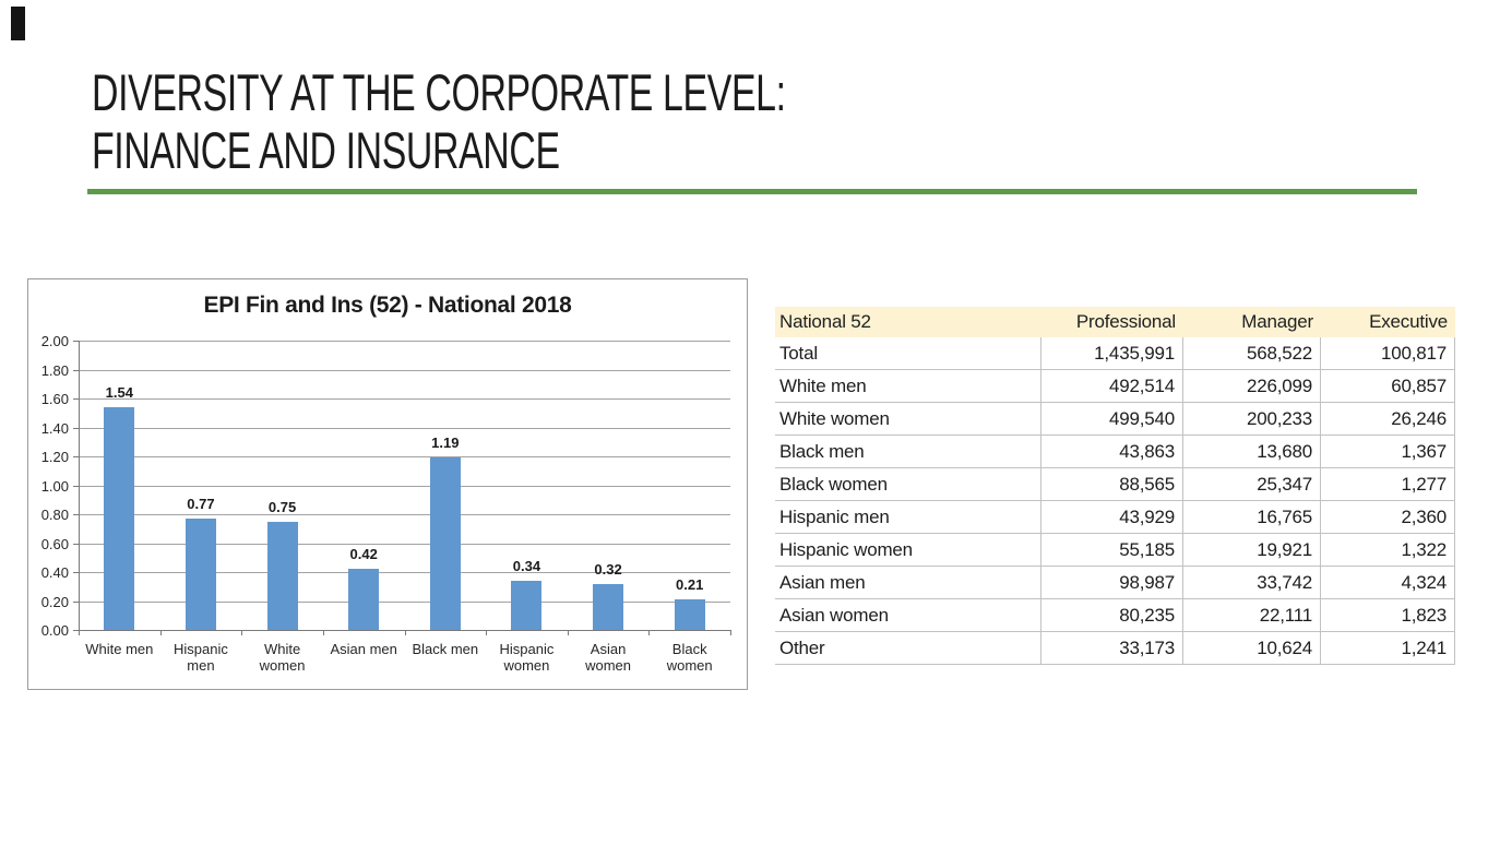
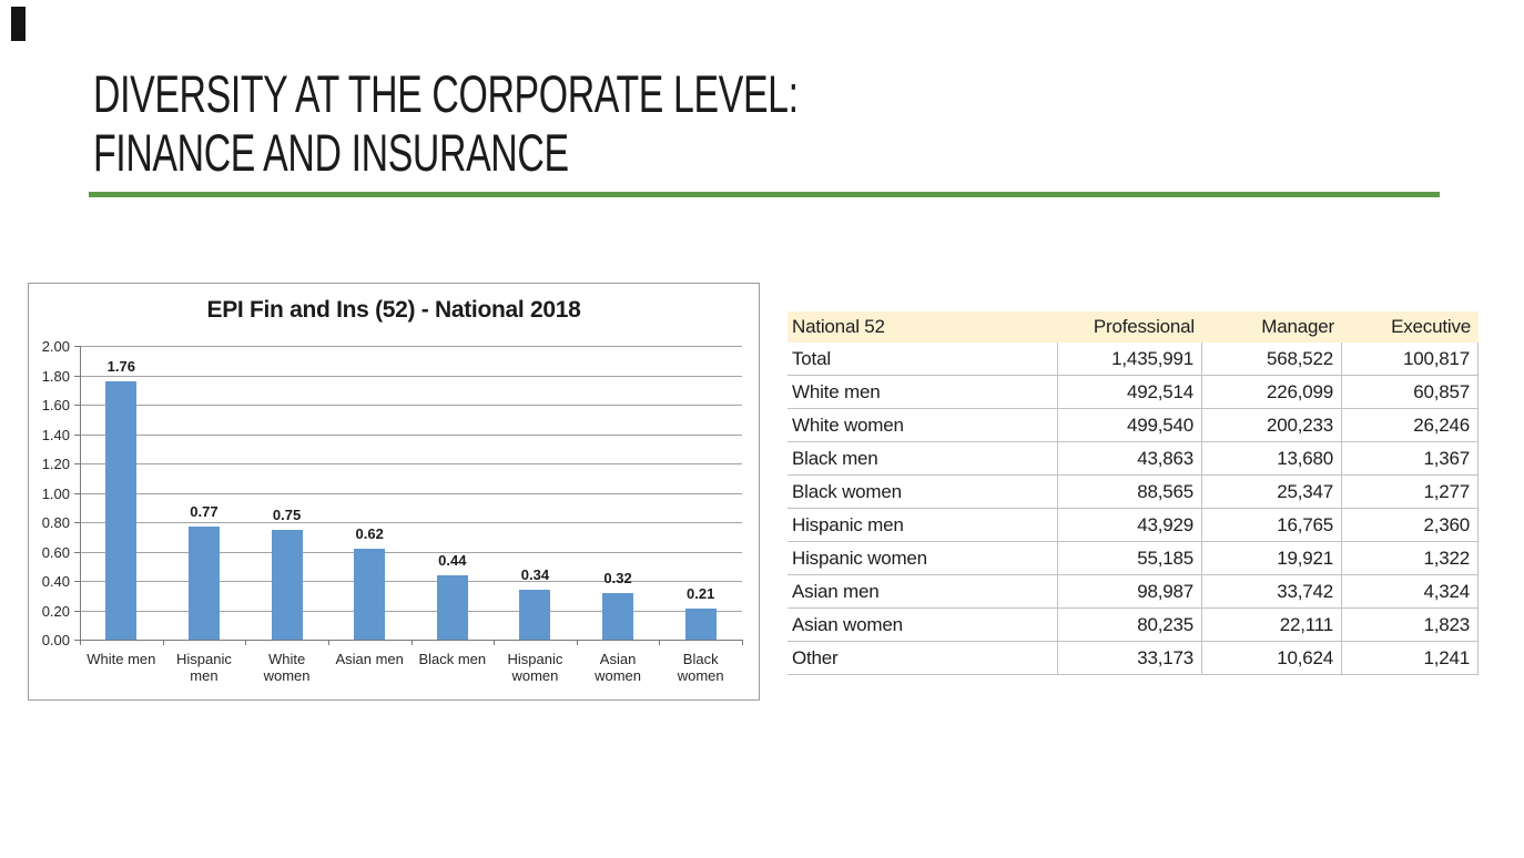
White men: 1.54 -> 1.76
Asian men: 0.42 -> 0.62
Black men: 1.19 -> 0.44
